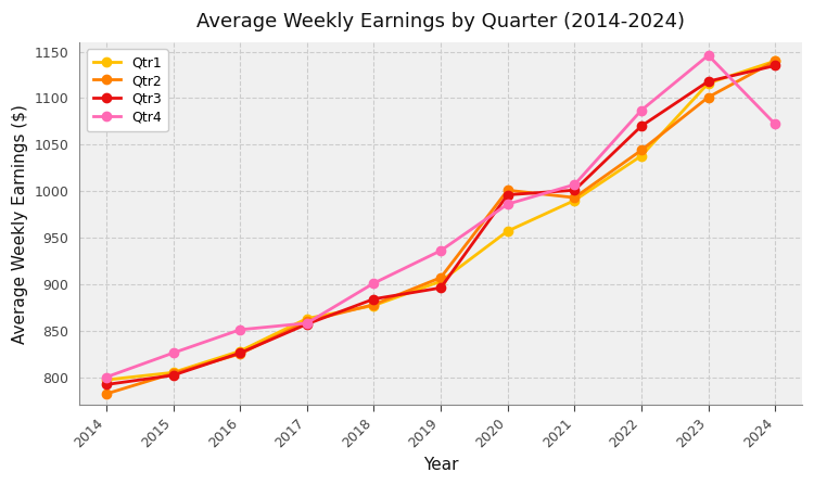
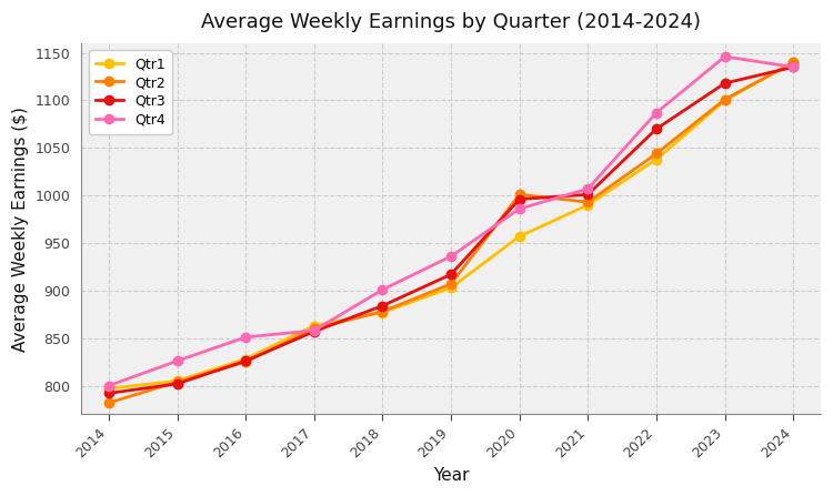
Qtr3/2019: 896 -> 917
Qtr1/2023: 1116 -> 1100
Qtr4/2024: 1072 -> 1135
